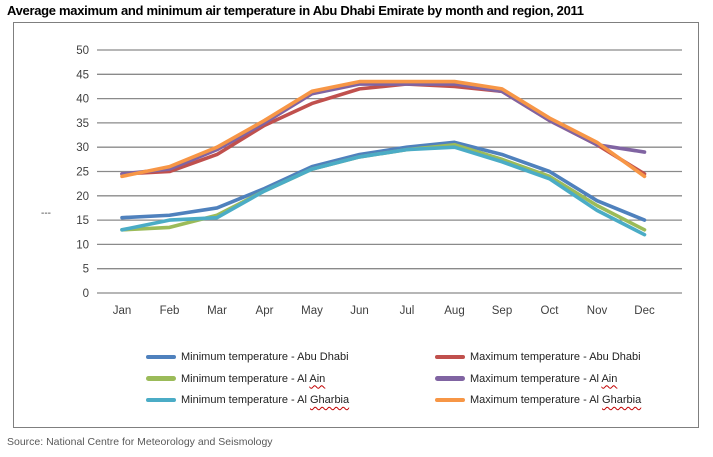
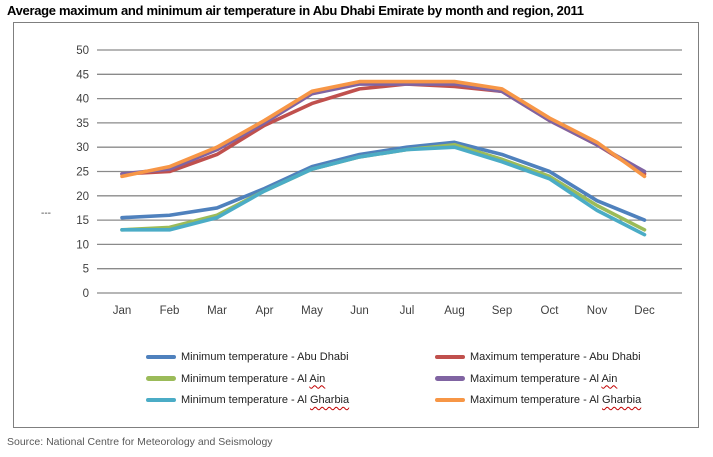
Minimum temperature - Al Gharbia/Feb: 15 -> 13
Maximum temperature - Al Ain/Dec: 29 -> 25
